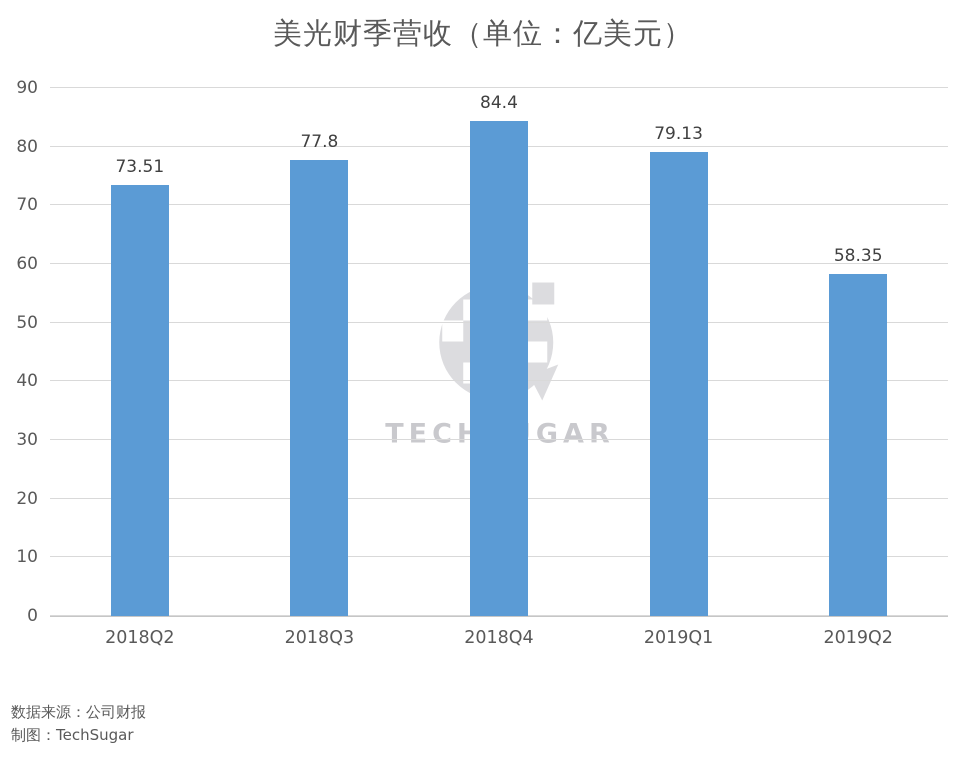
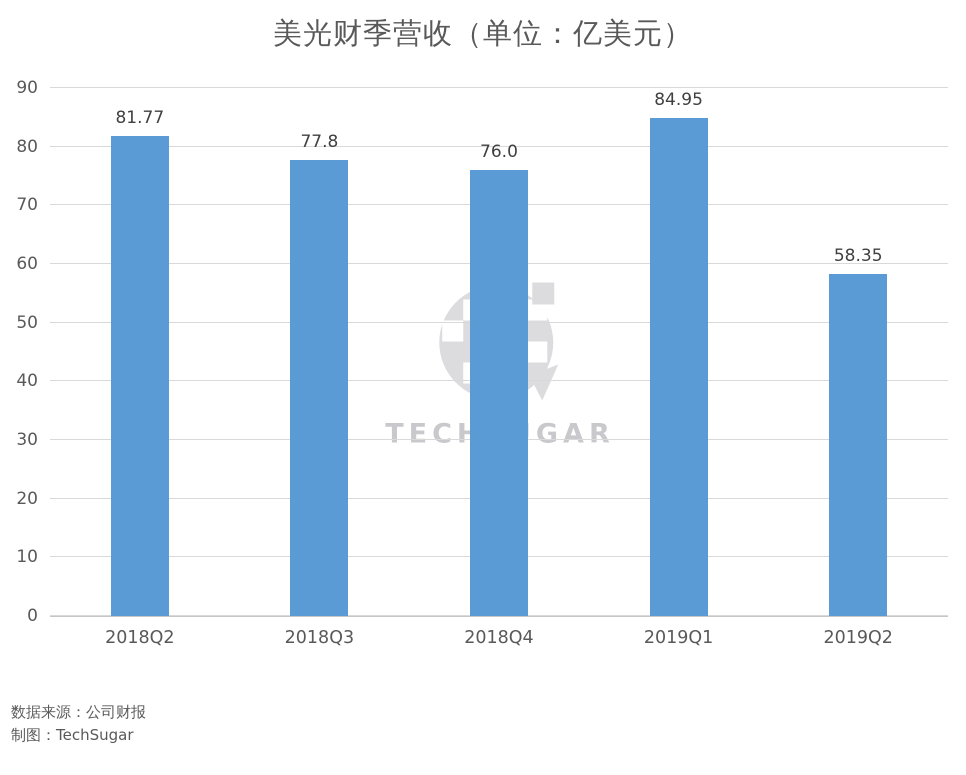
2018Q2: 73.51 -> 81.77
2018Q4: 84.4 -> 76.0
2019Q1: 79.13 -> 84.95
